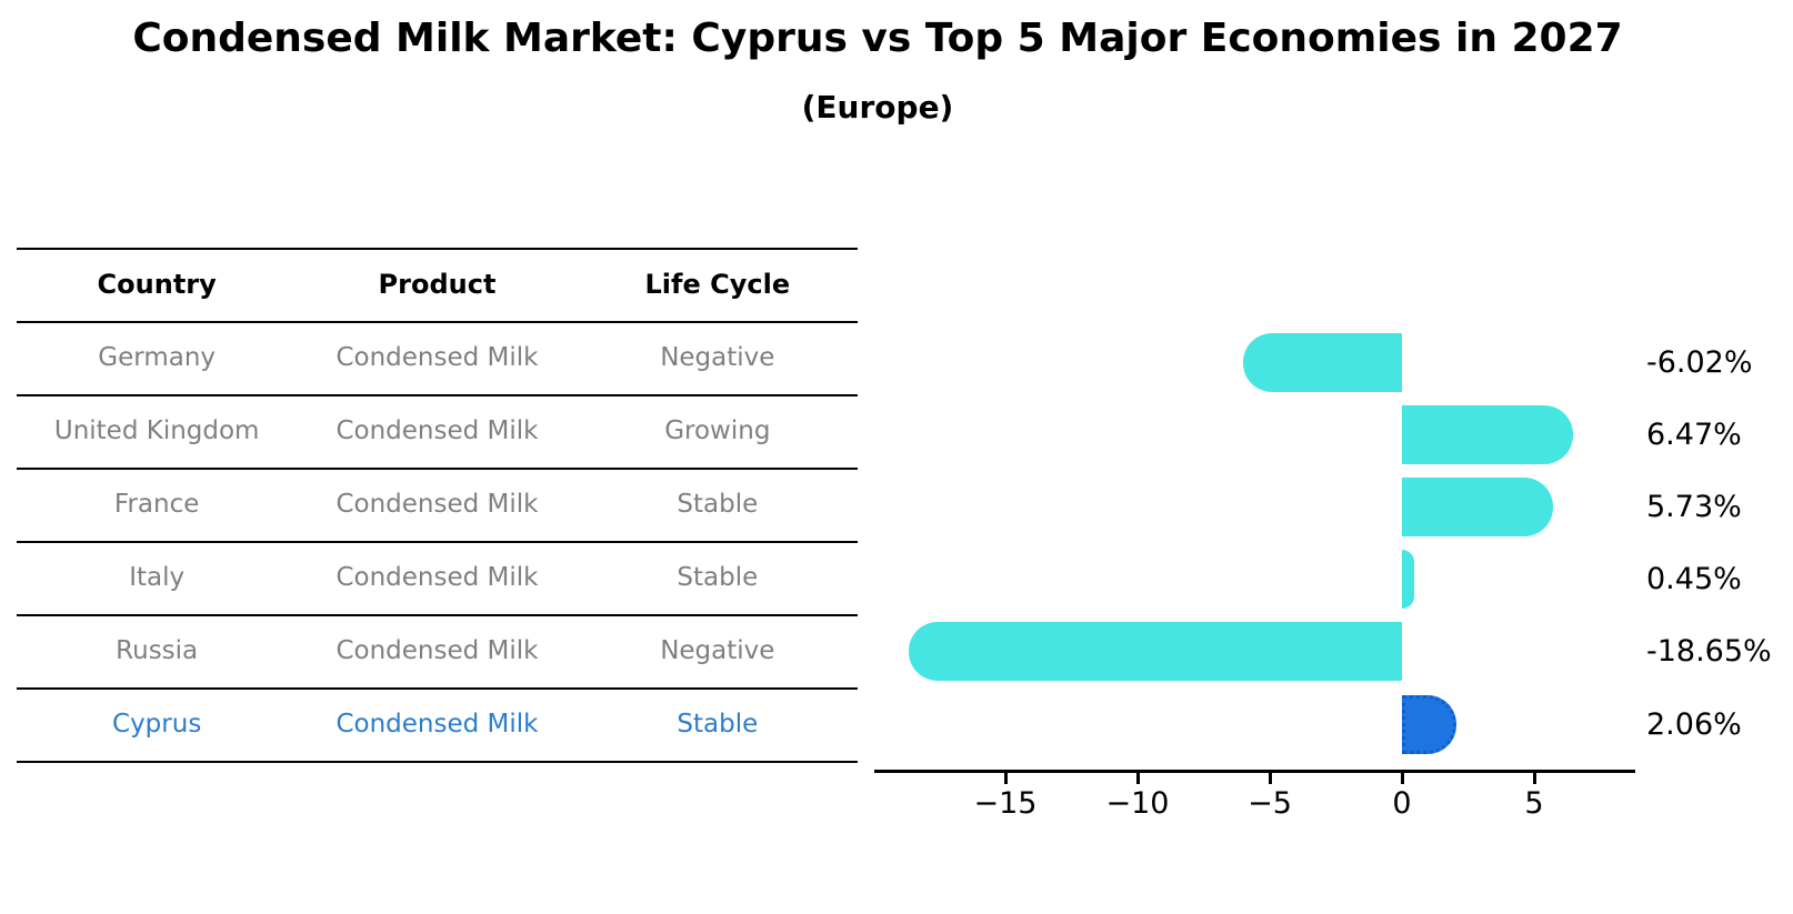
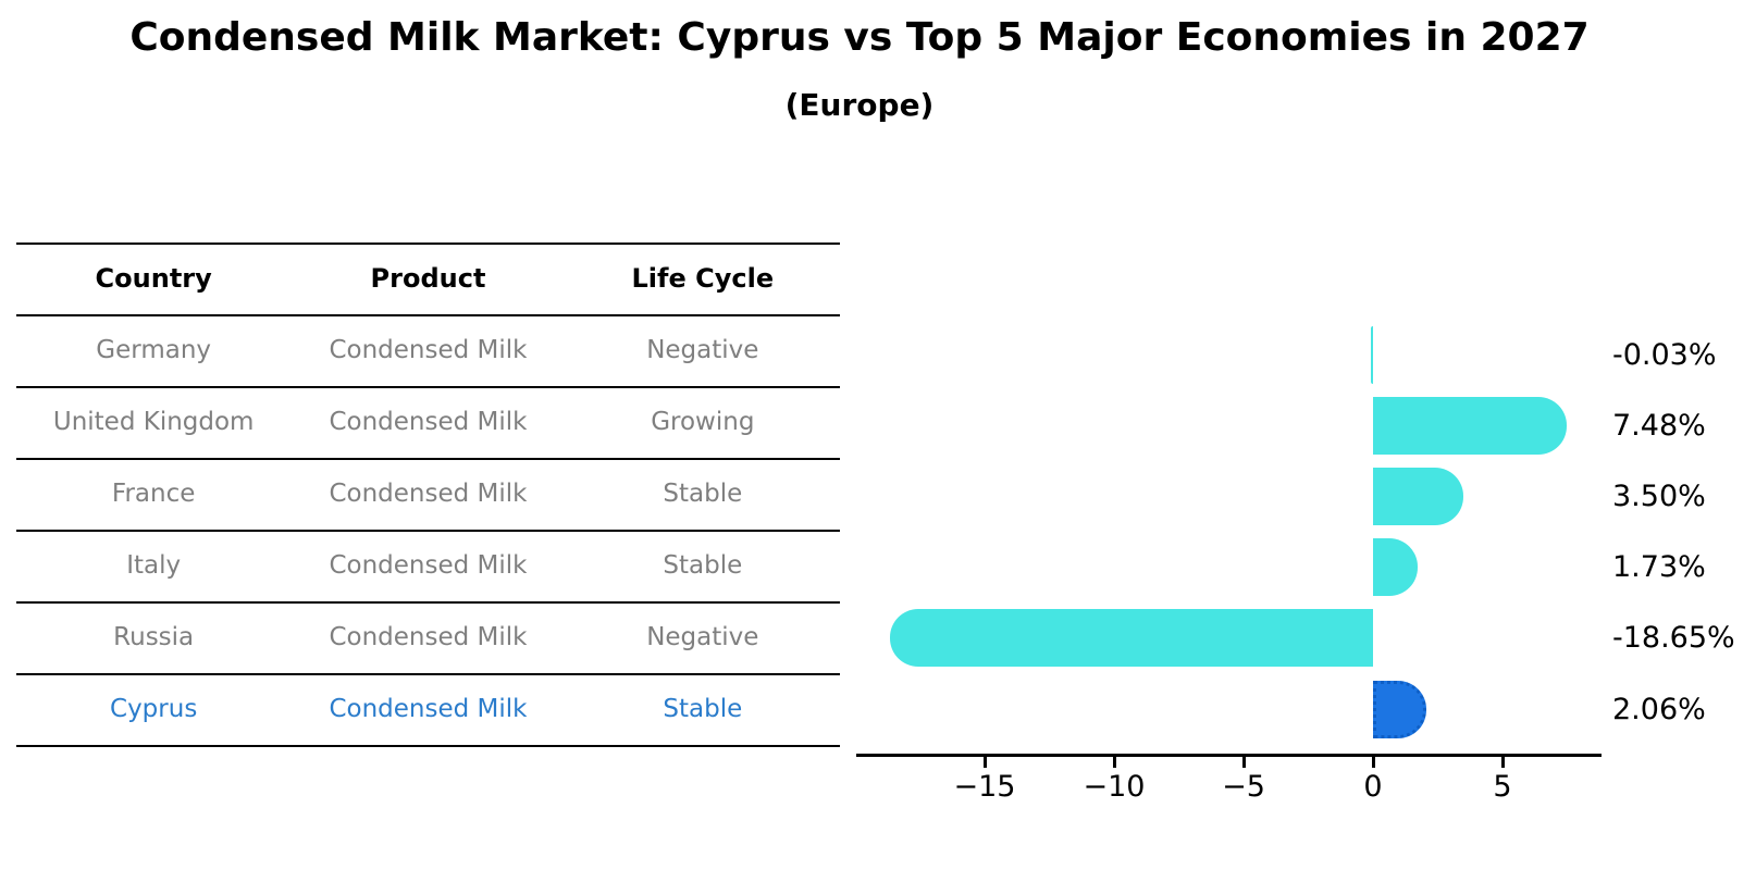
Germany: -6.02% -> -0.03%
United Kingdom: 6.47% -> 7.48%
France: 5.73% -> 3.50%
Italy: 0.45% -> 1.73%
